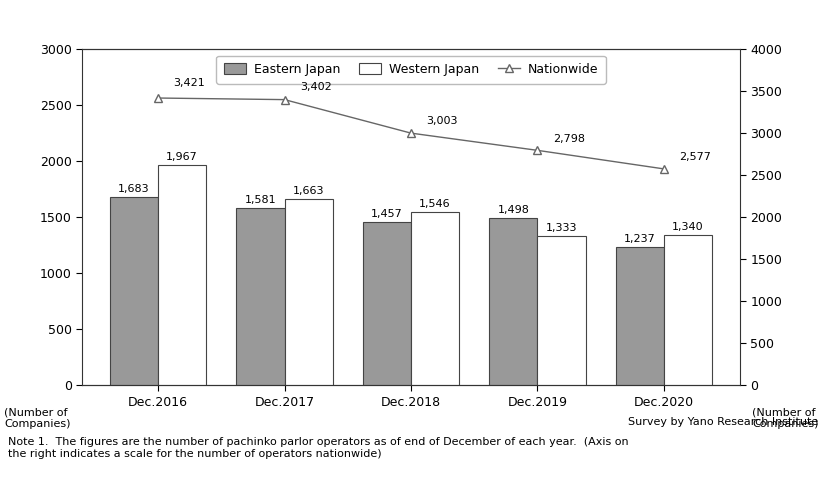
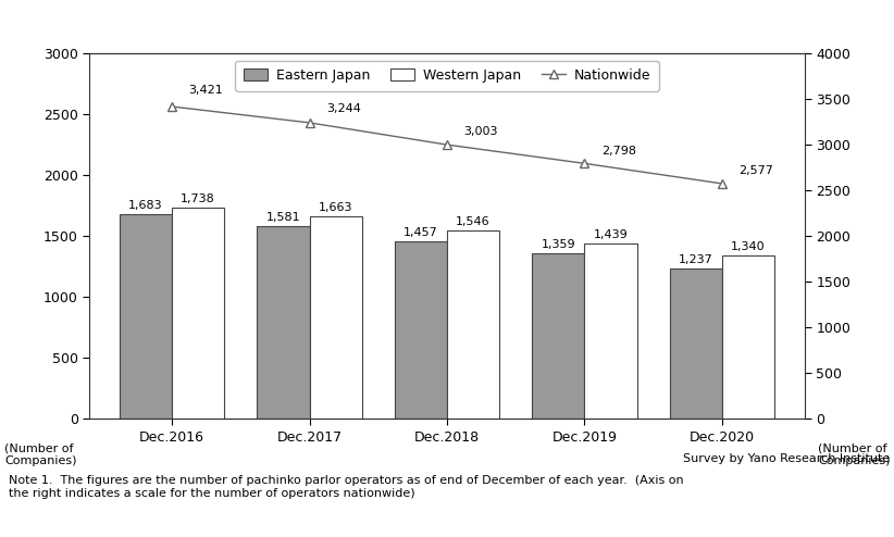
Western Japan/Dec.2016: 1,967 -> 1,738
Nationwide/Dec.2017: 3,402 -> 3,244
Eastern Japan/Dec.2019: 1,498 -> 1,359
Western Japan/Dec.2019: 1,333 -> 1,439
